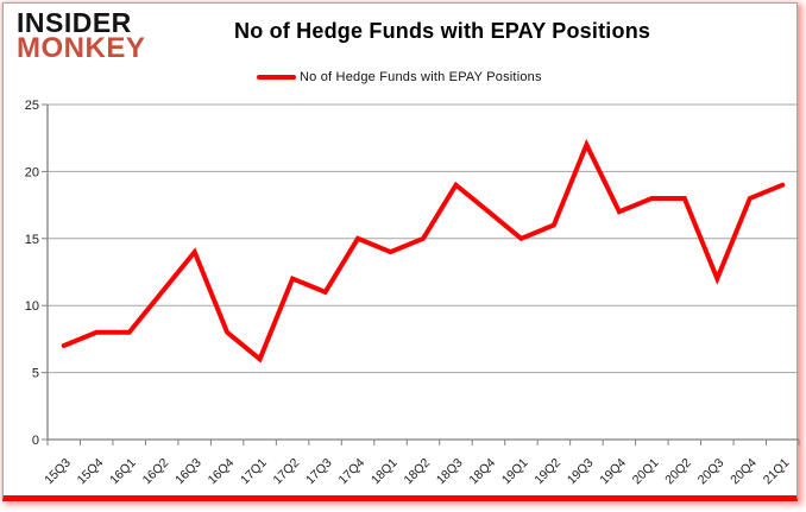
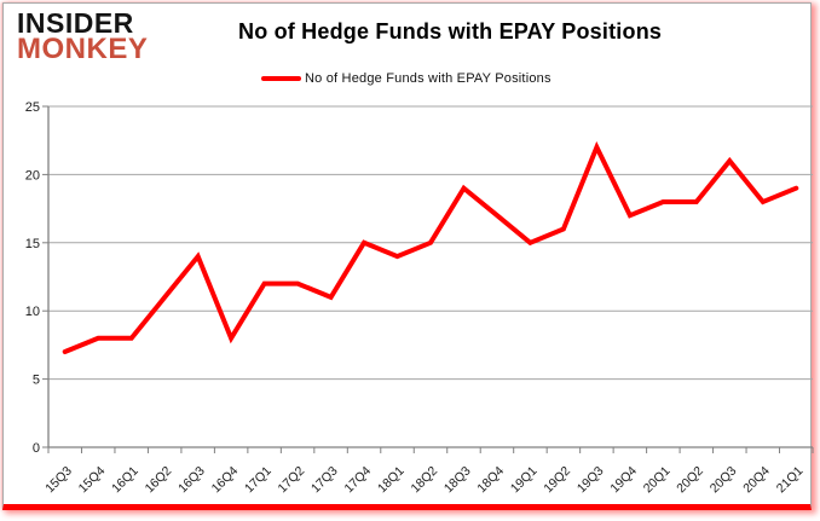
17Q1: 6 -> 12
20Q3: 12 -> 21
